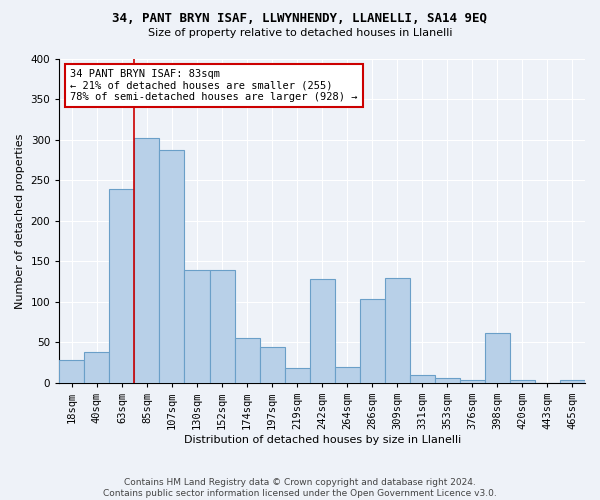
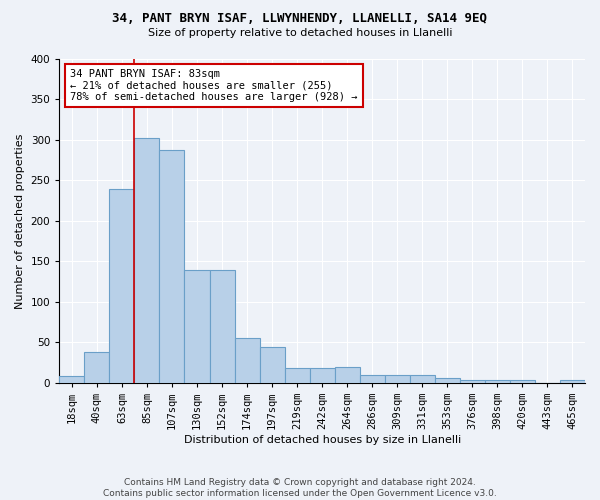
18sqm: 28 -> 8
242sqm: 128 -> 19
286sqm: 104 -> 10
309sqm: 130 -> 10
398sqm: 62 -> 3
